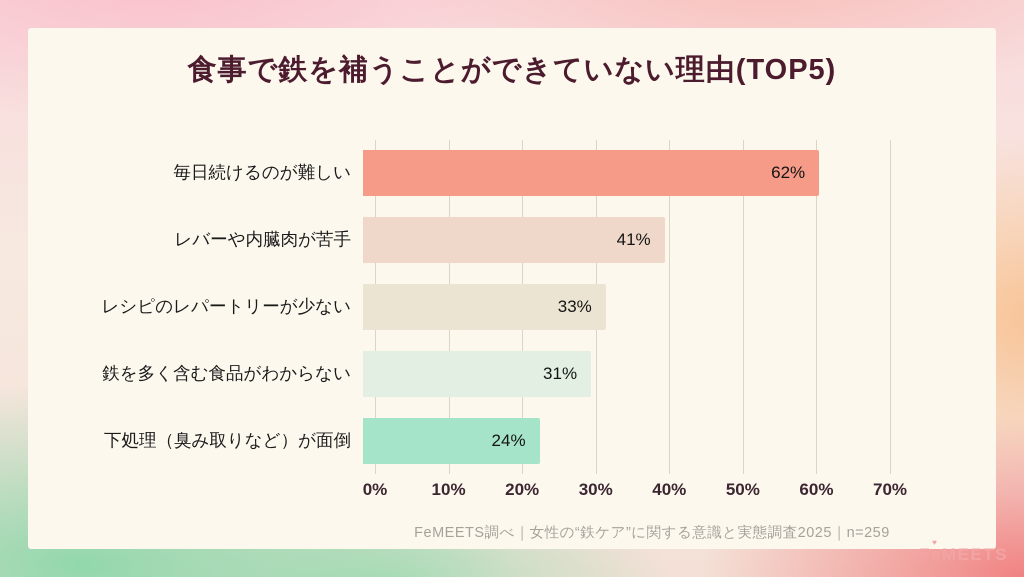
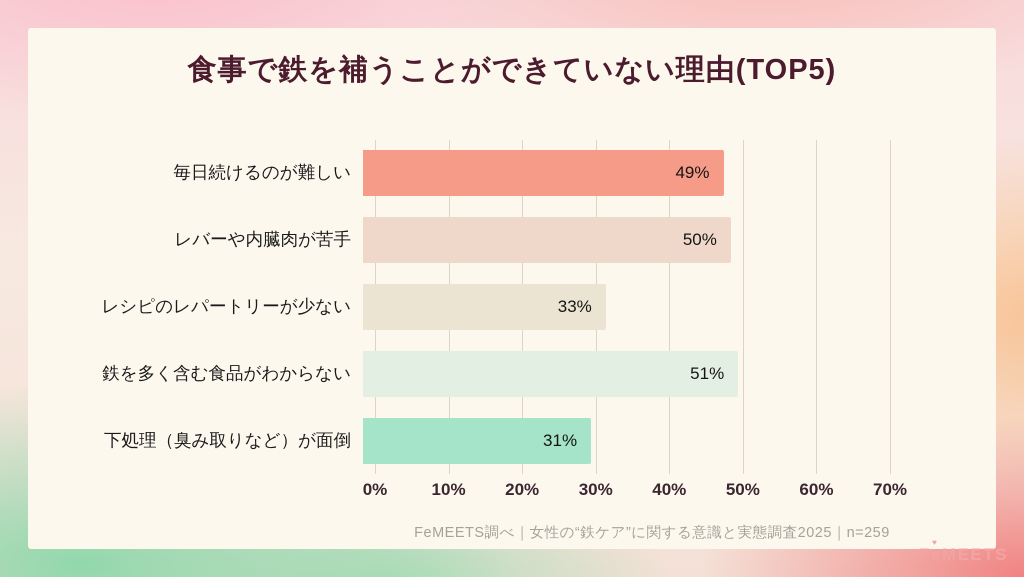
毎日続けるのが難しい: 62% -> 49%
レバーや内臓肉が苦手: 41% -> 50%
鉄を多く含む食品がわからない: 31% -> 51%
下処理（臭み取りなど）が面倒: 24% -> 31%
